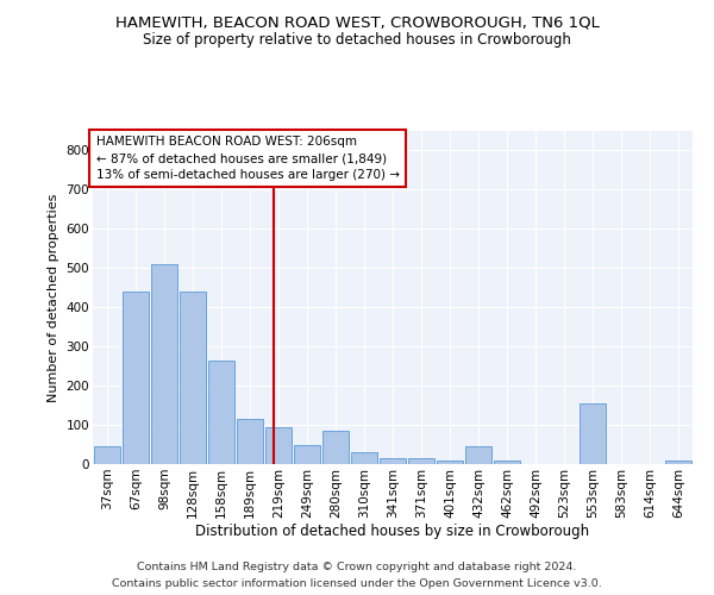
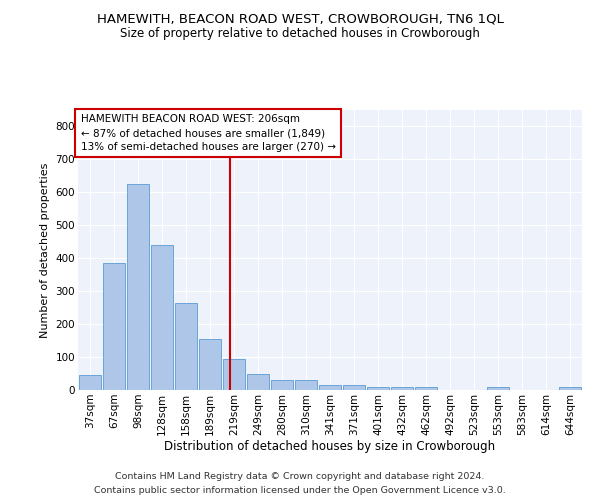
67sqm: 440 -> 385
98sqm: 510 -> 625
189sqm: 115 -> 155
280sqm: 85 -> 30
432sqm: 45 -> 10
553sqm: 155 -> 8
